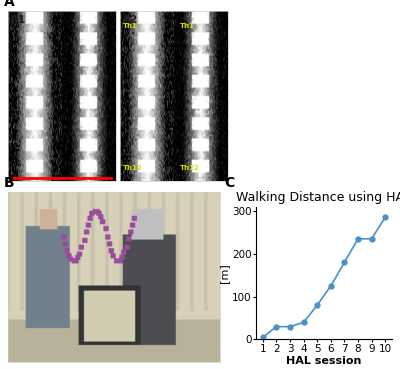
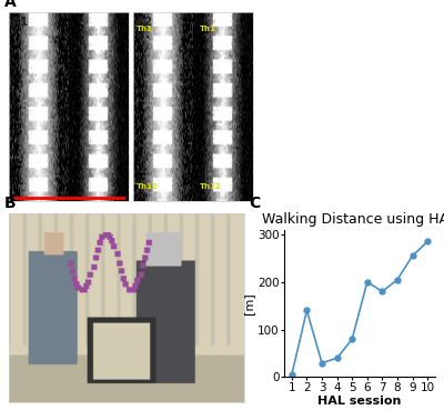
2: 30 -> 140
6: 125 -> 200
8: 235 -> 205
9: 235 -> 255
